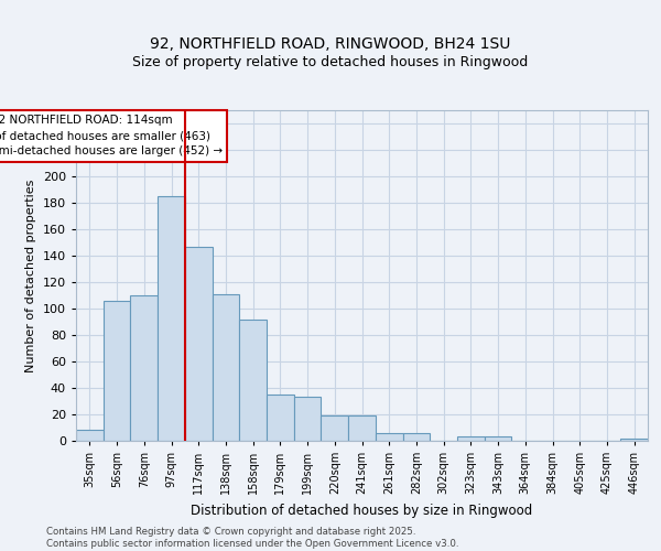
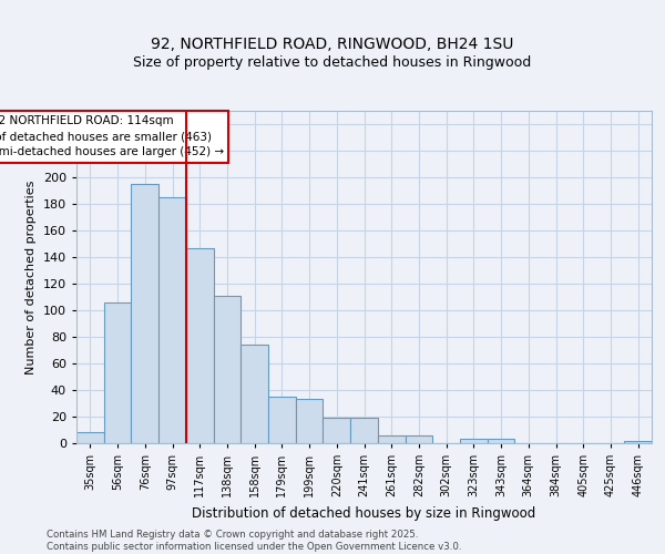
76sqm: 110 -> 195
158sqm: 92 -> 74
